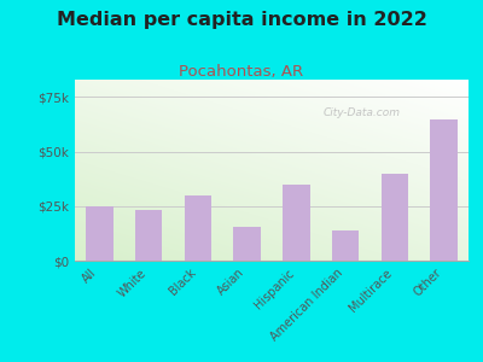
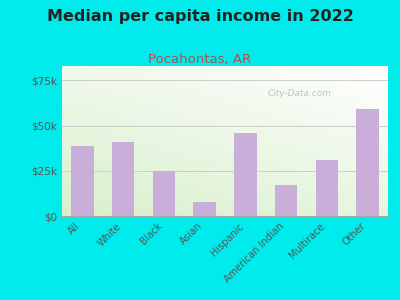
All: $25k -> $39k
White: $23k -> $41k
Black: $30k -> $25k
Asian: $16k -> $8k
Hispanic: $35k -> $46k
American Indian: $14k -> $17k
Multirace: $40k -> $31k
Other: $65k -> $59k
